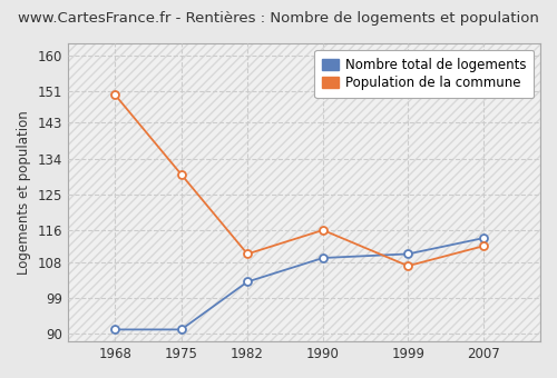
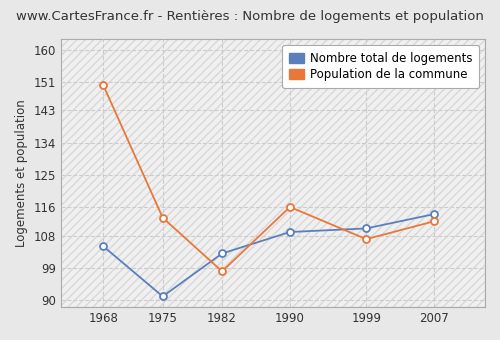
Nombre total de logements/1968: 91 -> 105
Population de la commune/1975: 130 -> 113
Population de la commune/1982: 110 -> 98
